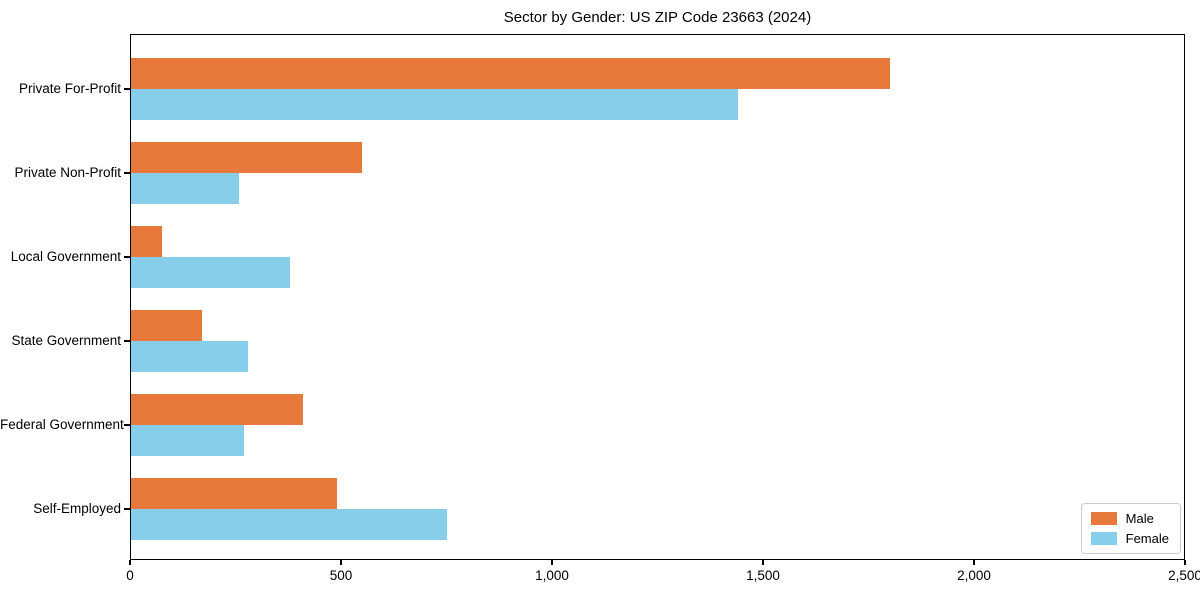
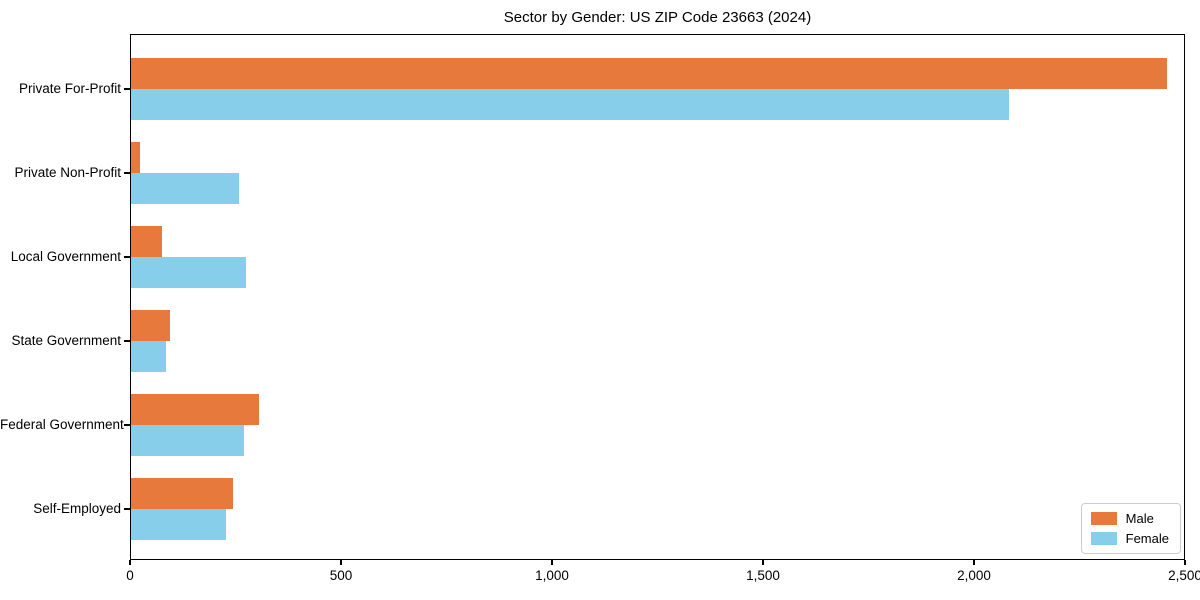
Male/Private For-Profit: 1800 -> 2460
Female/Private For-Profit: 1440 -> 2080
Male/Private Non-Profit: 550 -> 20
Female/Local Government: 380 -> 270
Male/State Government: 170 -> 90
Female/State Government: 280 -> 90
Male/Federal Government: 410 -> 300
Male/Self-Employed: 490 -> 240
Female/Self-Employed: 750 -> 230
